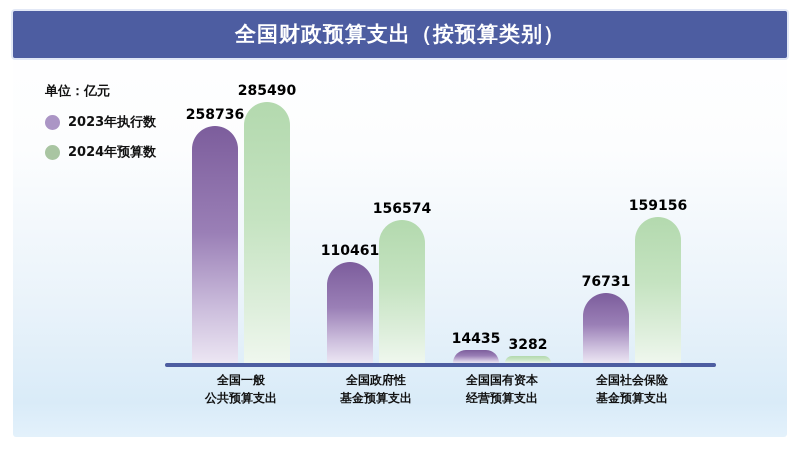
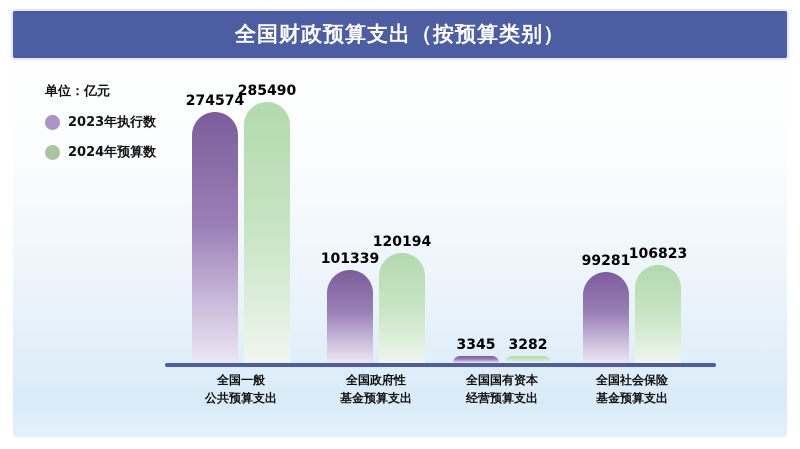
2023年执行数/全国一般 公共预算支出: 258736 -> 274574
2023年执行数/全国政府性 基金预算支出: 110461 -> 101339
2024年预算数/全国政府性 基金预算支出: 156574 -> 120194
2023年执行数/全国国有资本 经营预算支出: 14435 -> 3345
2023年执行数/全国社会保险 基金预算支出: 76731 -> 99281
2024年预算数/全国社会保险 基金预算支出: 159156 -> 106823
